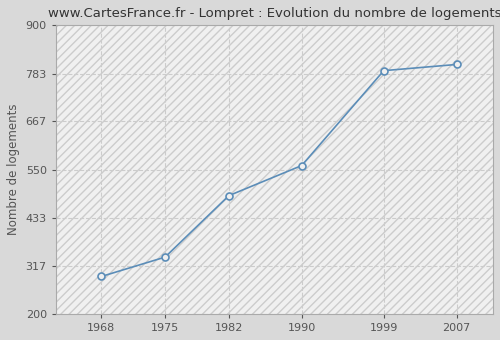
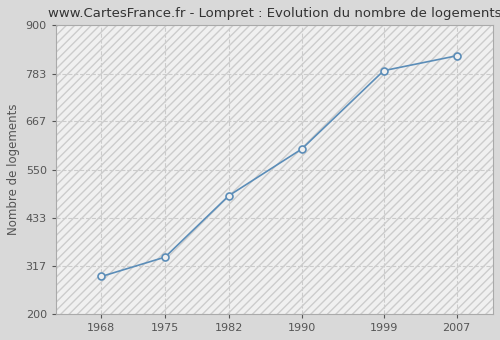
1990: 560 -> 600
2007: 805 -> 826
